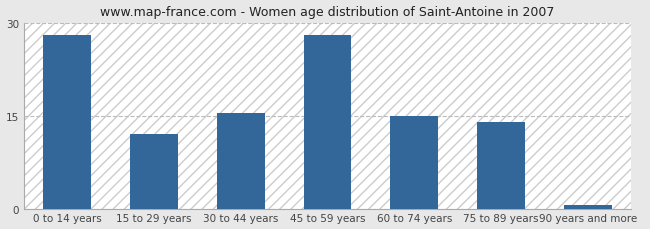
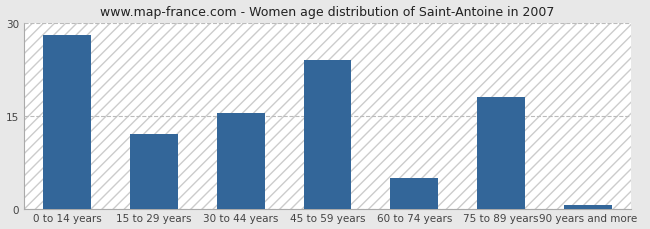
45 to 59 years: 28.0 -> 24.0
60 to 74 years: 15.0 -> 5.0
75 to 89 years: 14.0 -> 18.0
